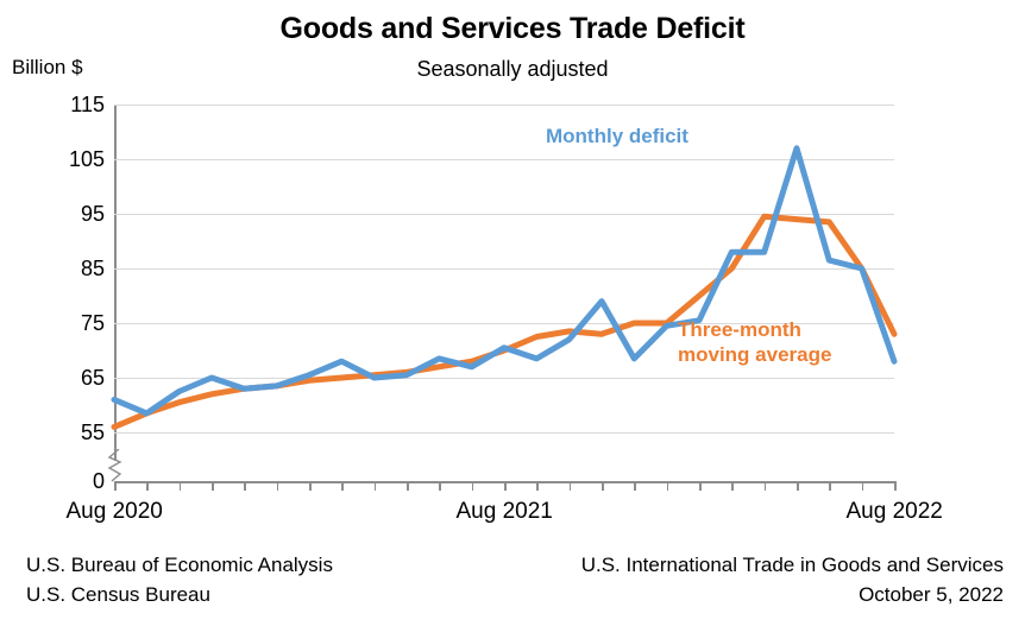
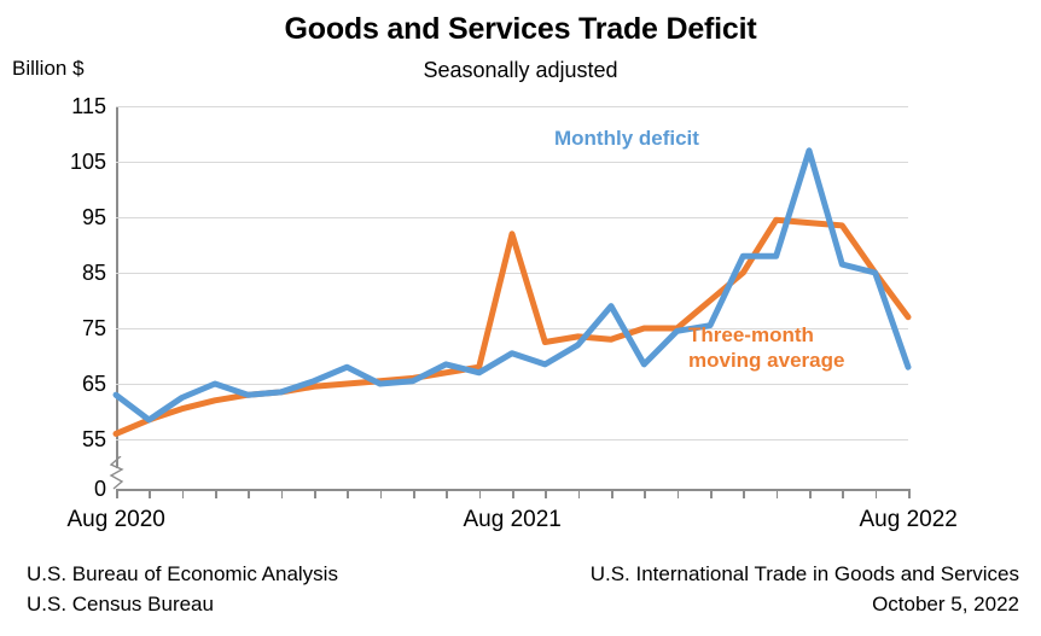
Monthly deficit/Aug 2020: 61 -> 63
Three-month moving average/Aug 2021: 70 -> 92
Three-month moving average/Aug 2022: 73 -> 77
